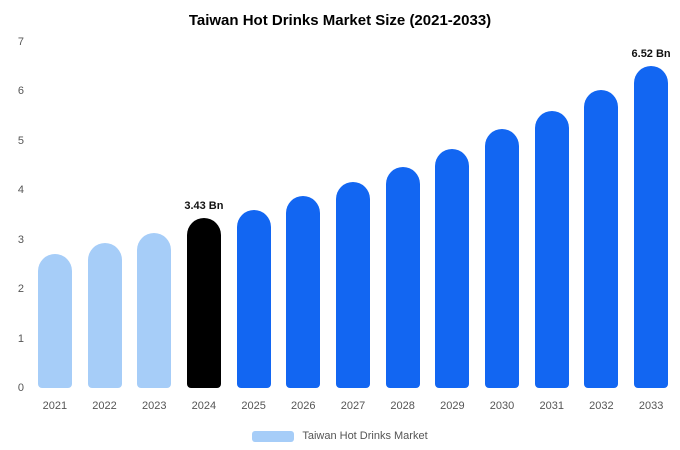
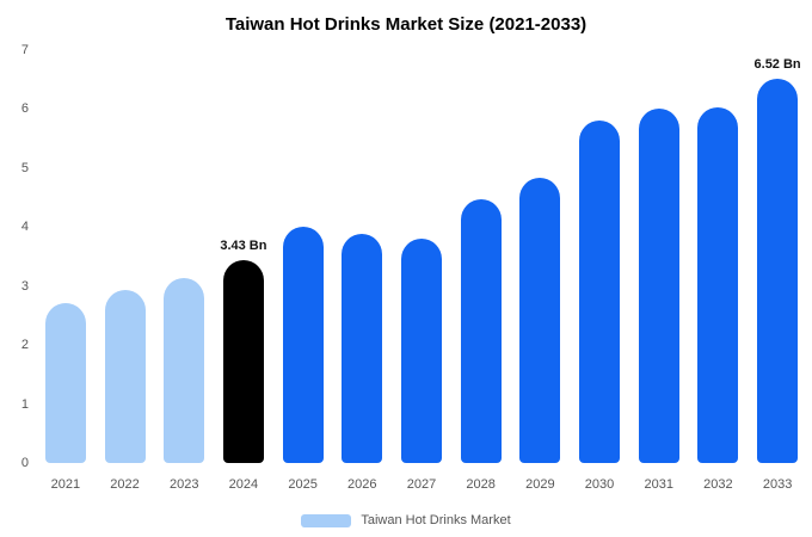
2025: 3.6 -> 4.0
2027: 4.2 -> 3.8
2030: 5.2 -> 5.8
2031: 5.6 -> 6.0
